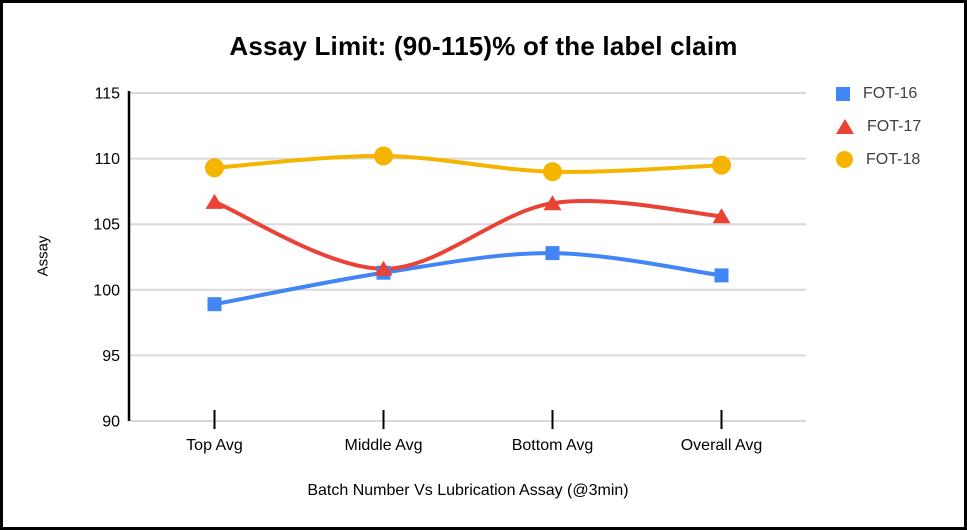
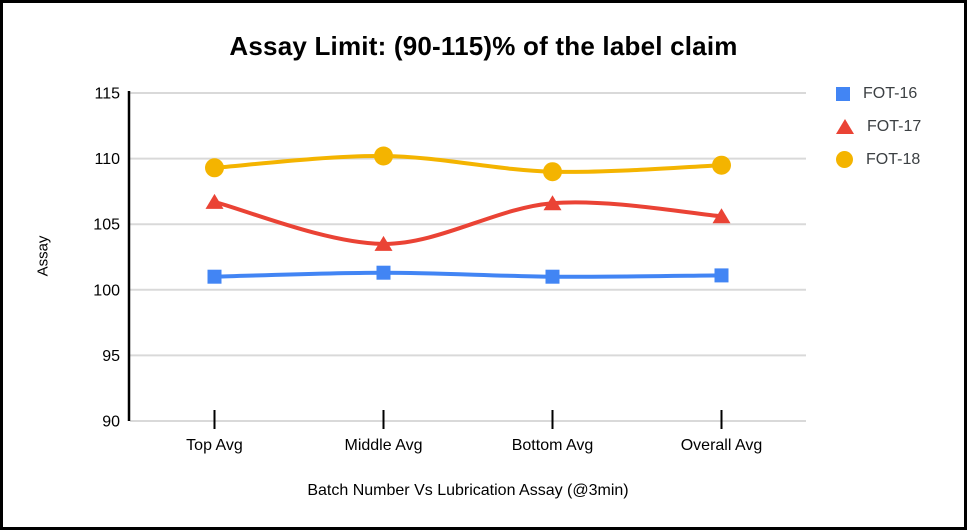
FOT-16/Top Avg: 98.9 -> 101.0
FOT-17/Middle Avg: 101.6 -> 103.5
FOT-16/Bottom Avg: 102.8 -> 101.0
